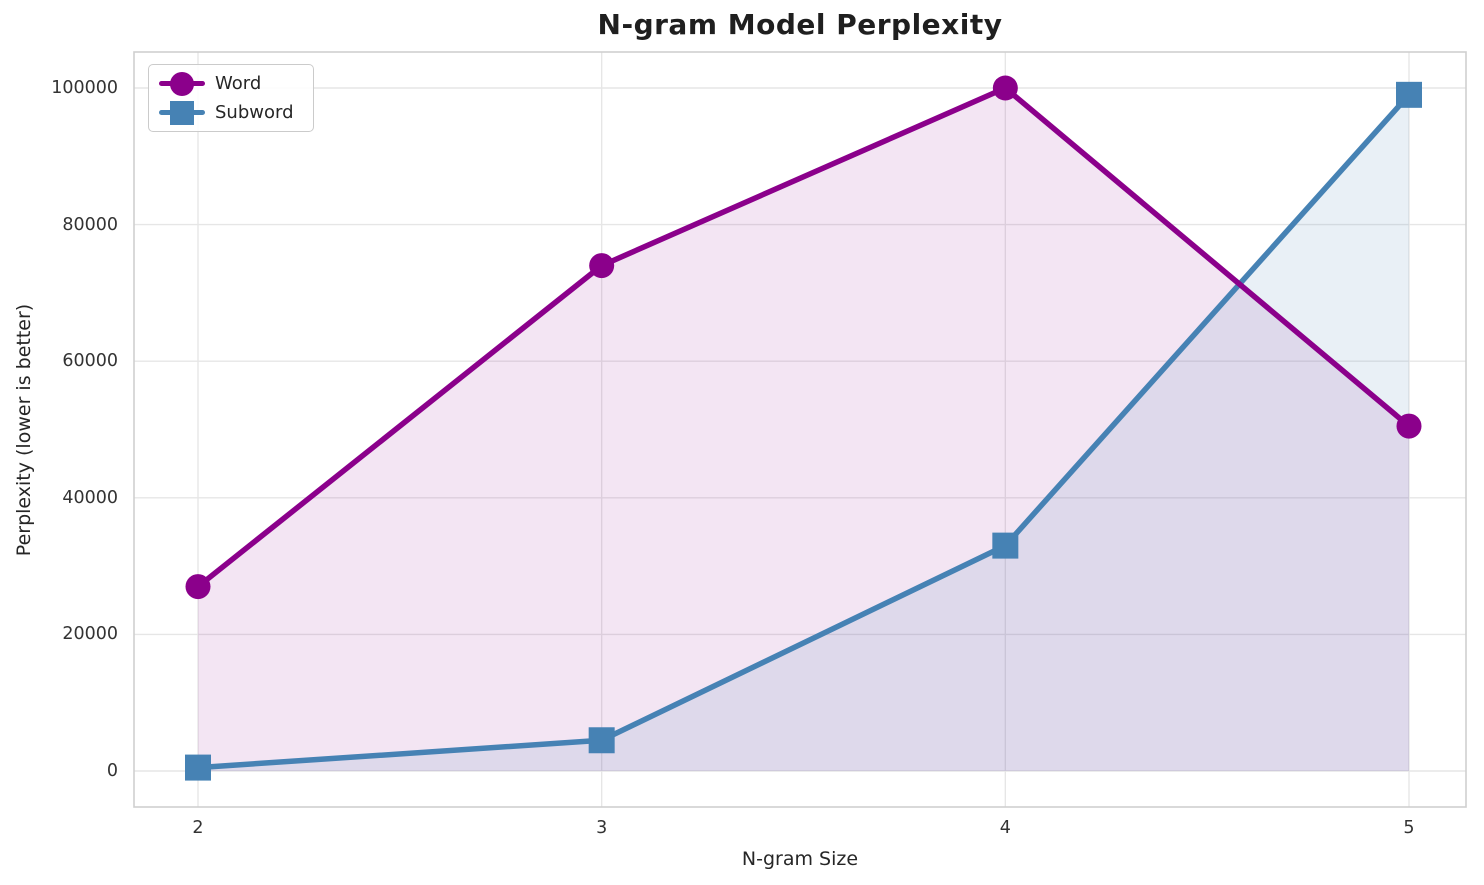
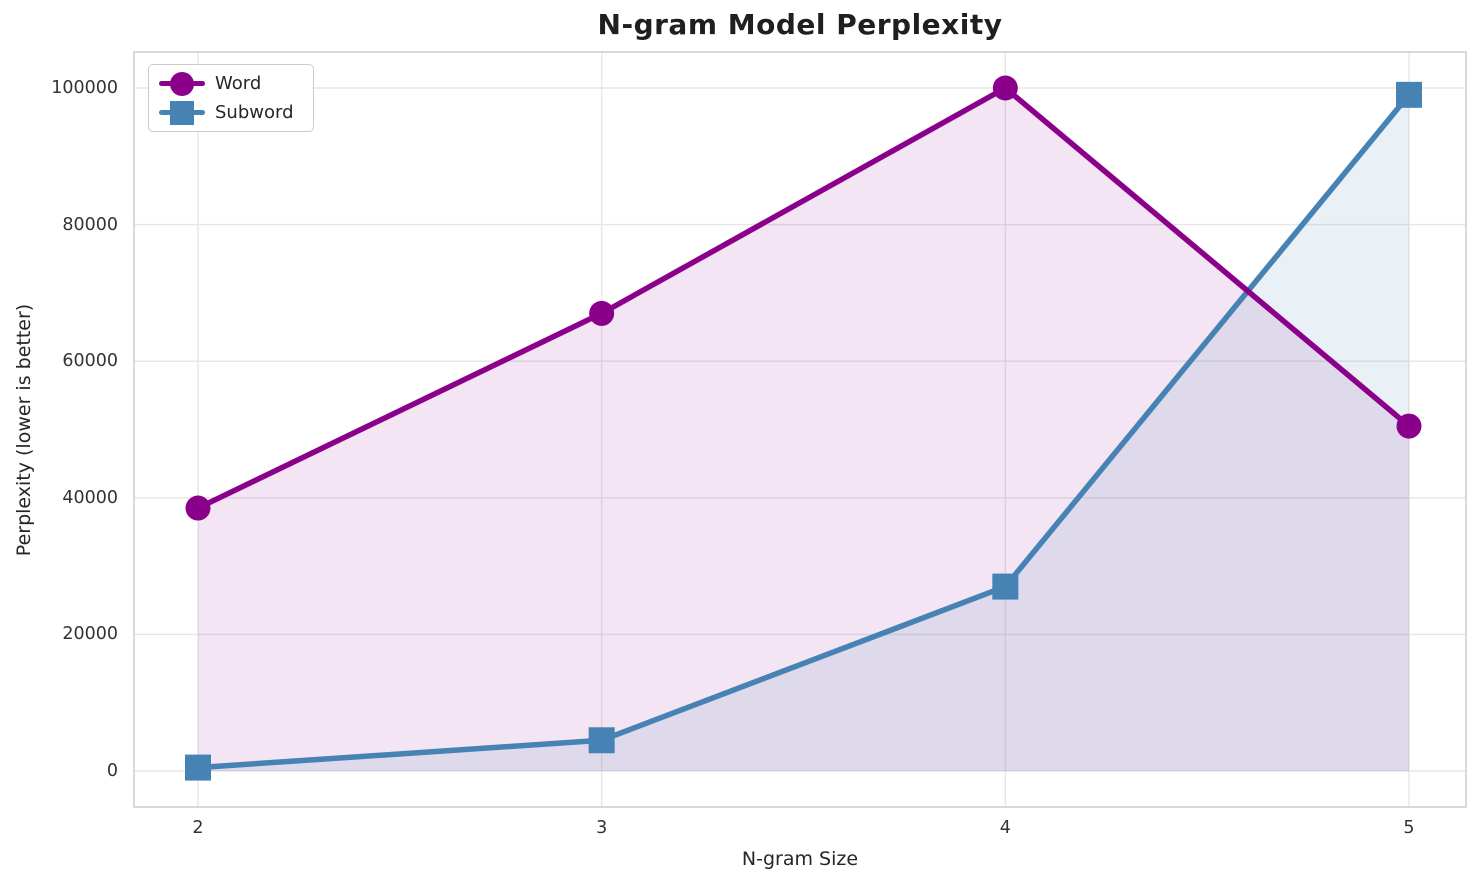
Word/2: 27000 -> 38000
Word/3: 74000 -> 67000
Subword/4: 33000 -> 27000
